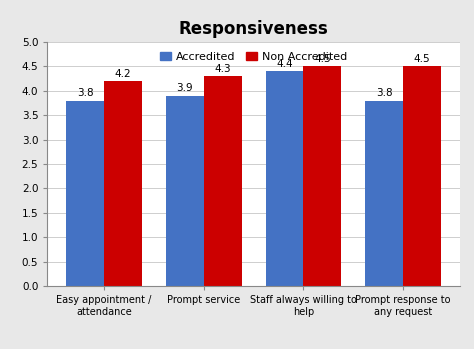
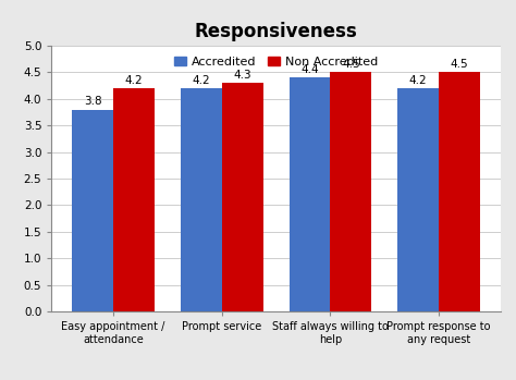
Accredited/Prompt service: 3.9 -> 4.2
Accredited/Prompt response to any request: 3.8 -> 4.2
